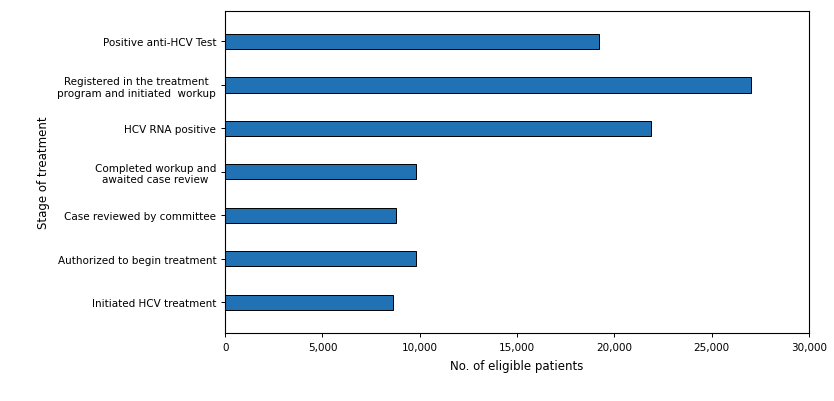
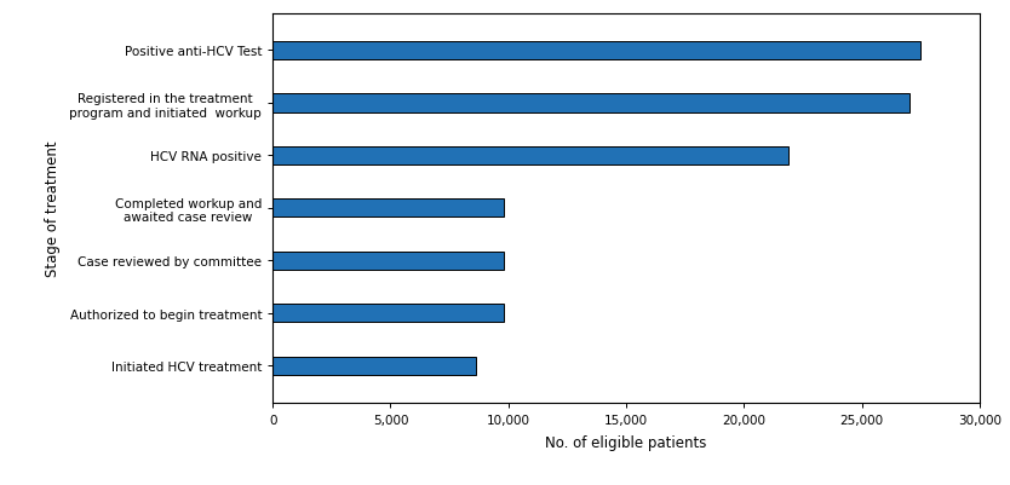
Positive anti-HCV Test: 19,200 -> 27,500
Case reviewed by committee: 8,800 -> 9,800
